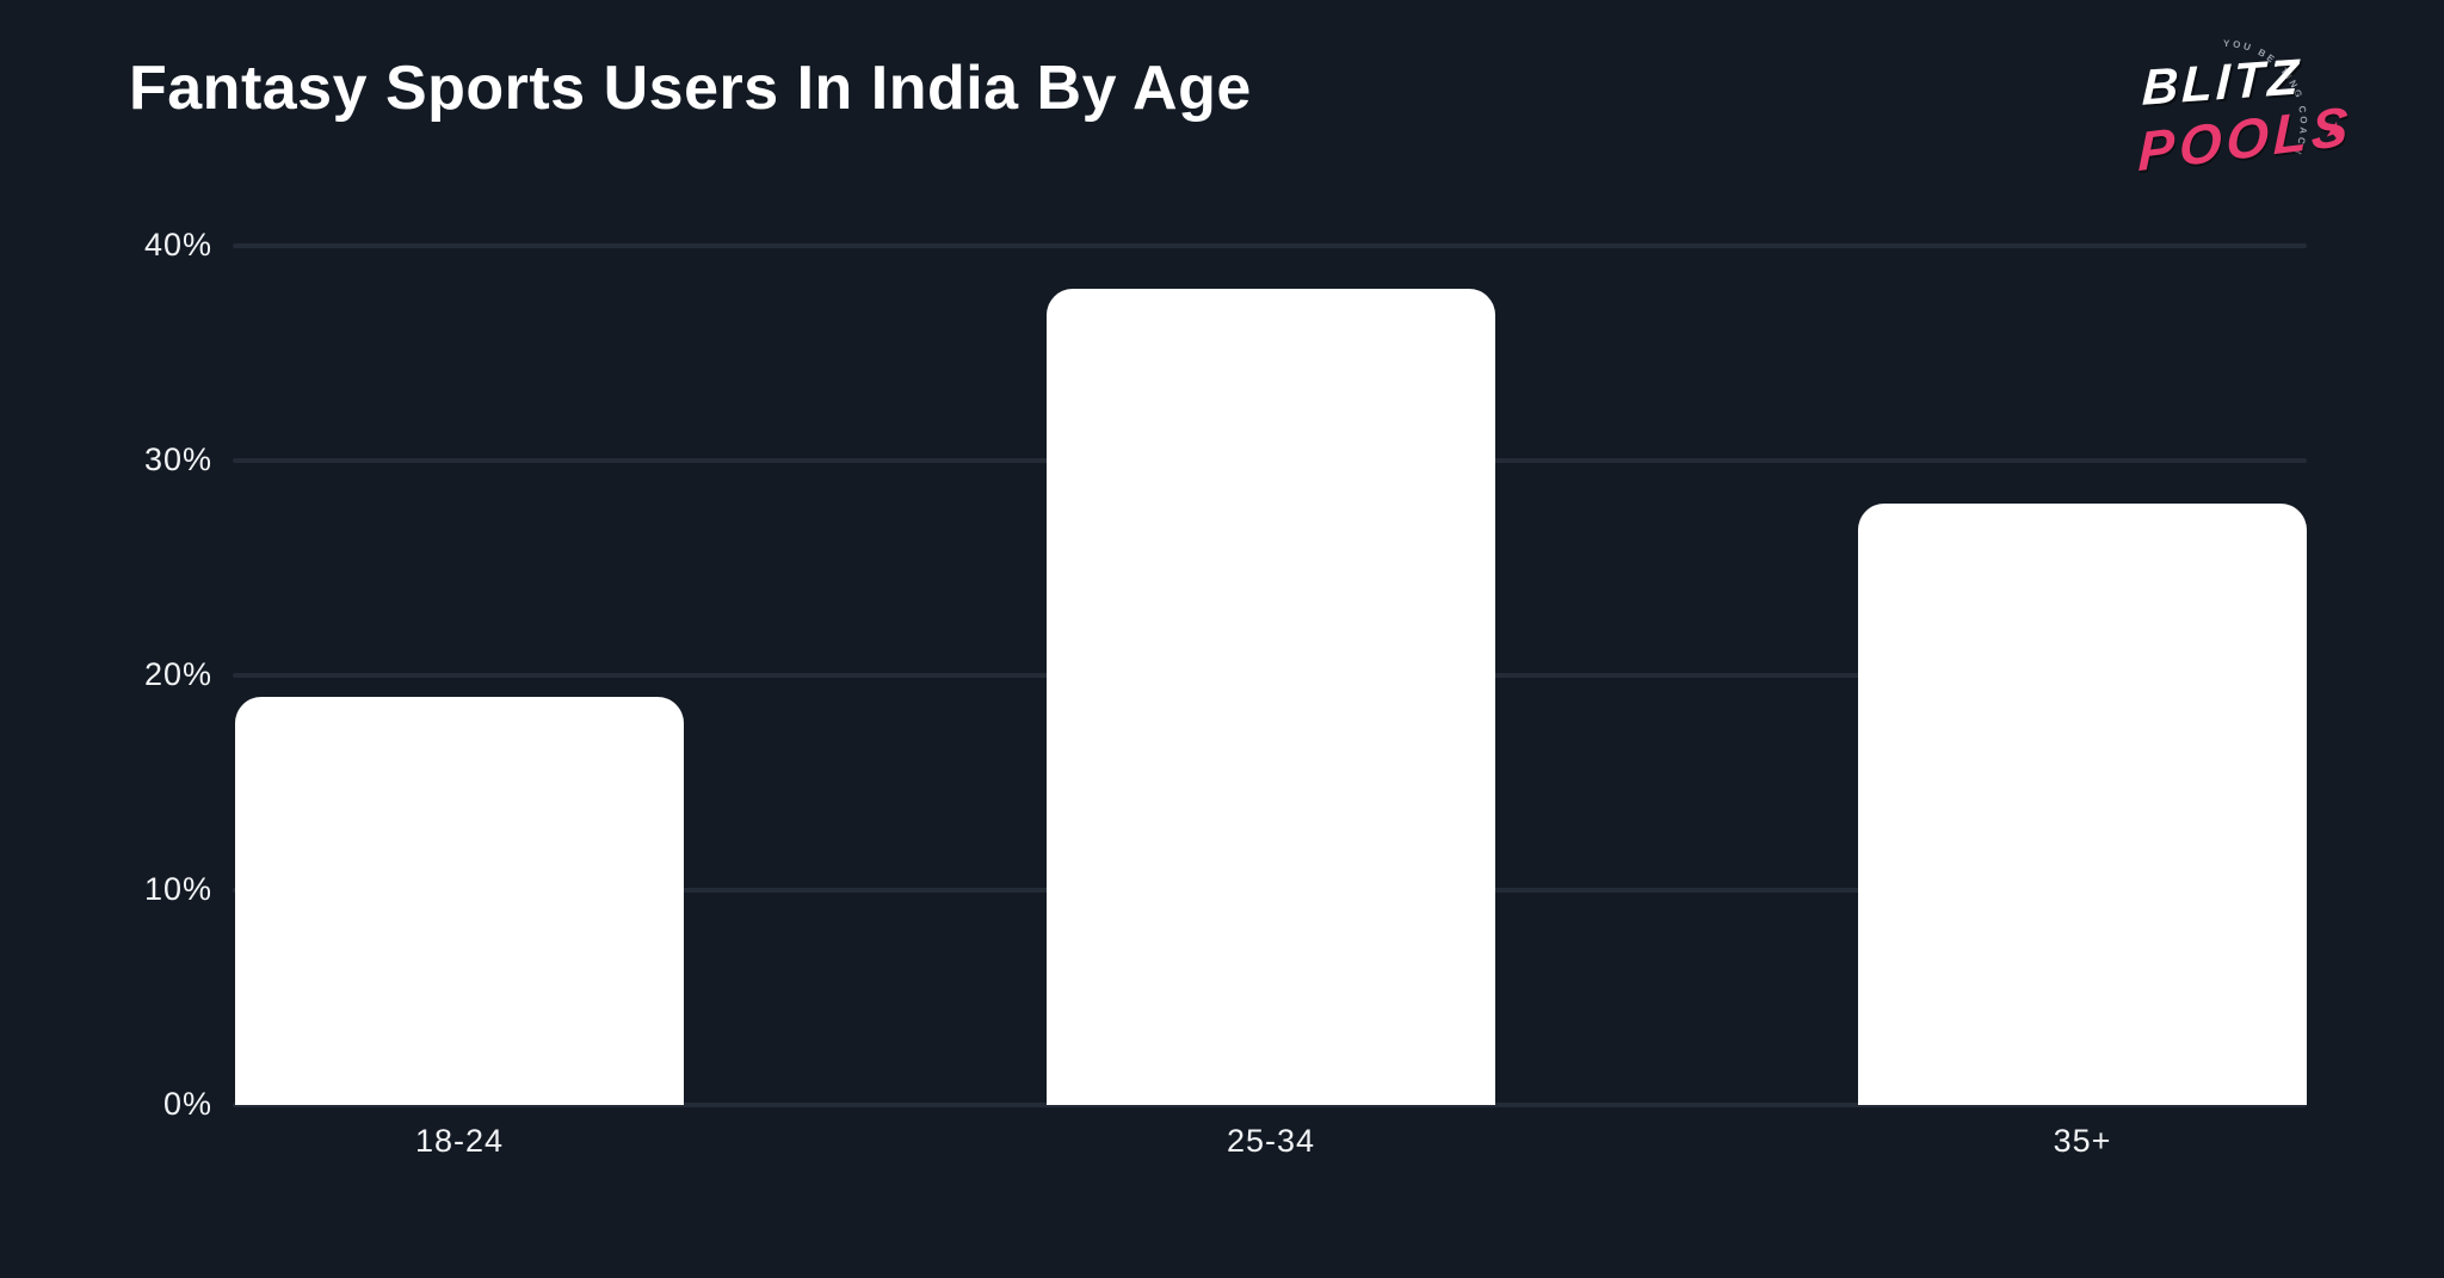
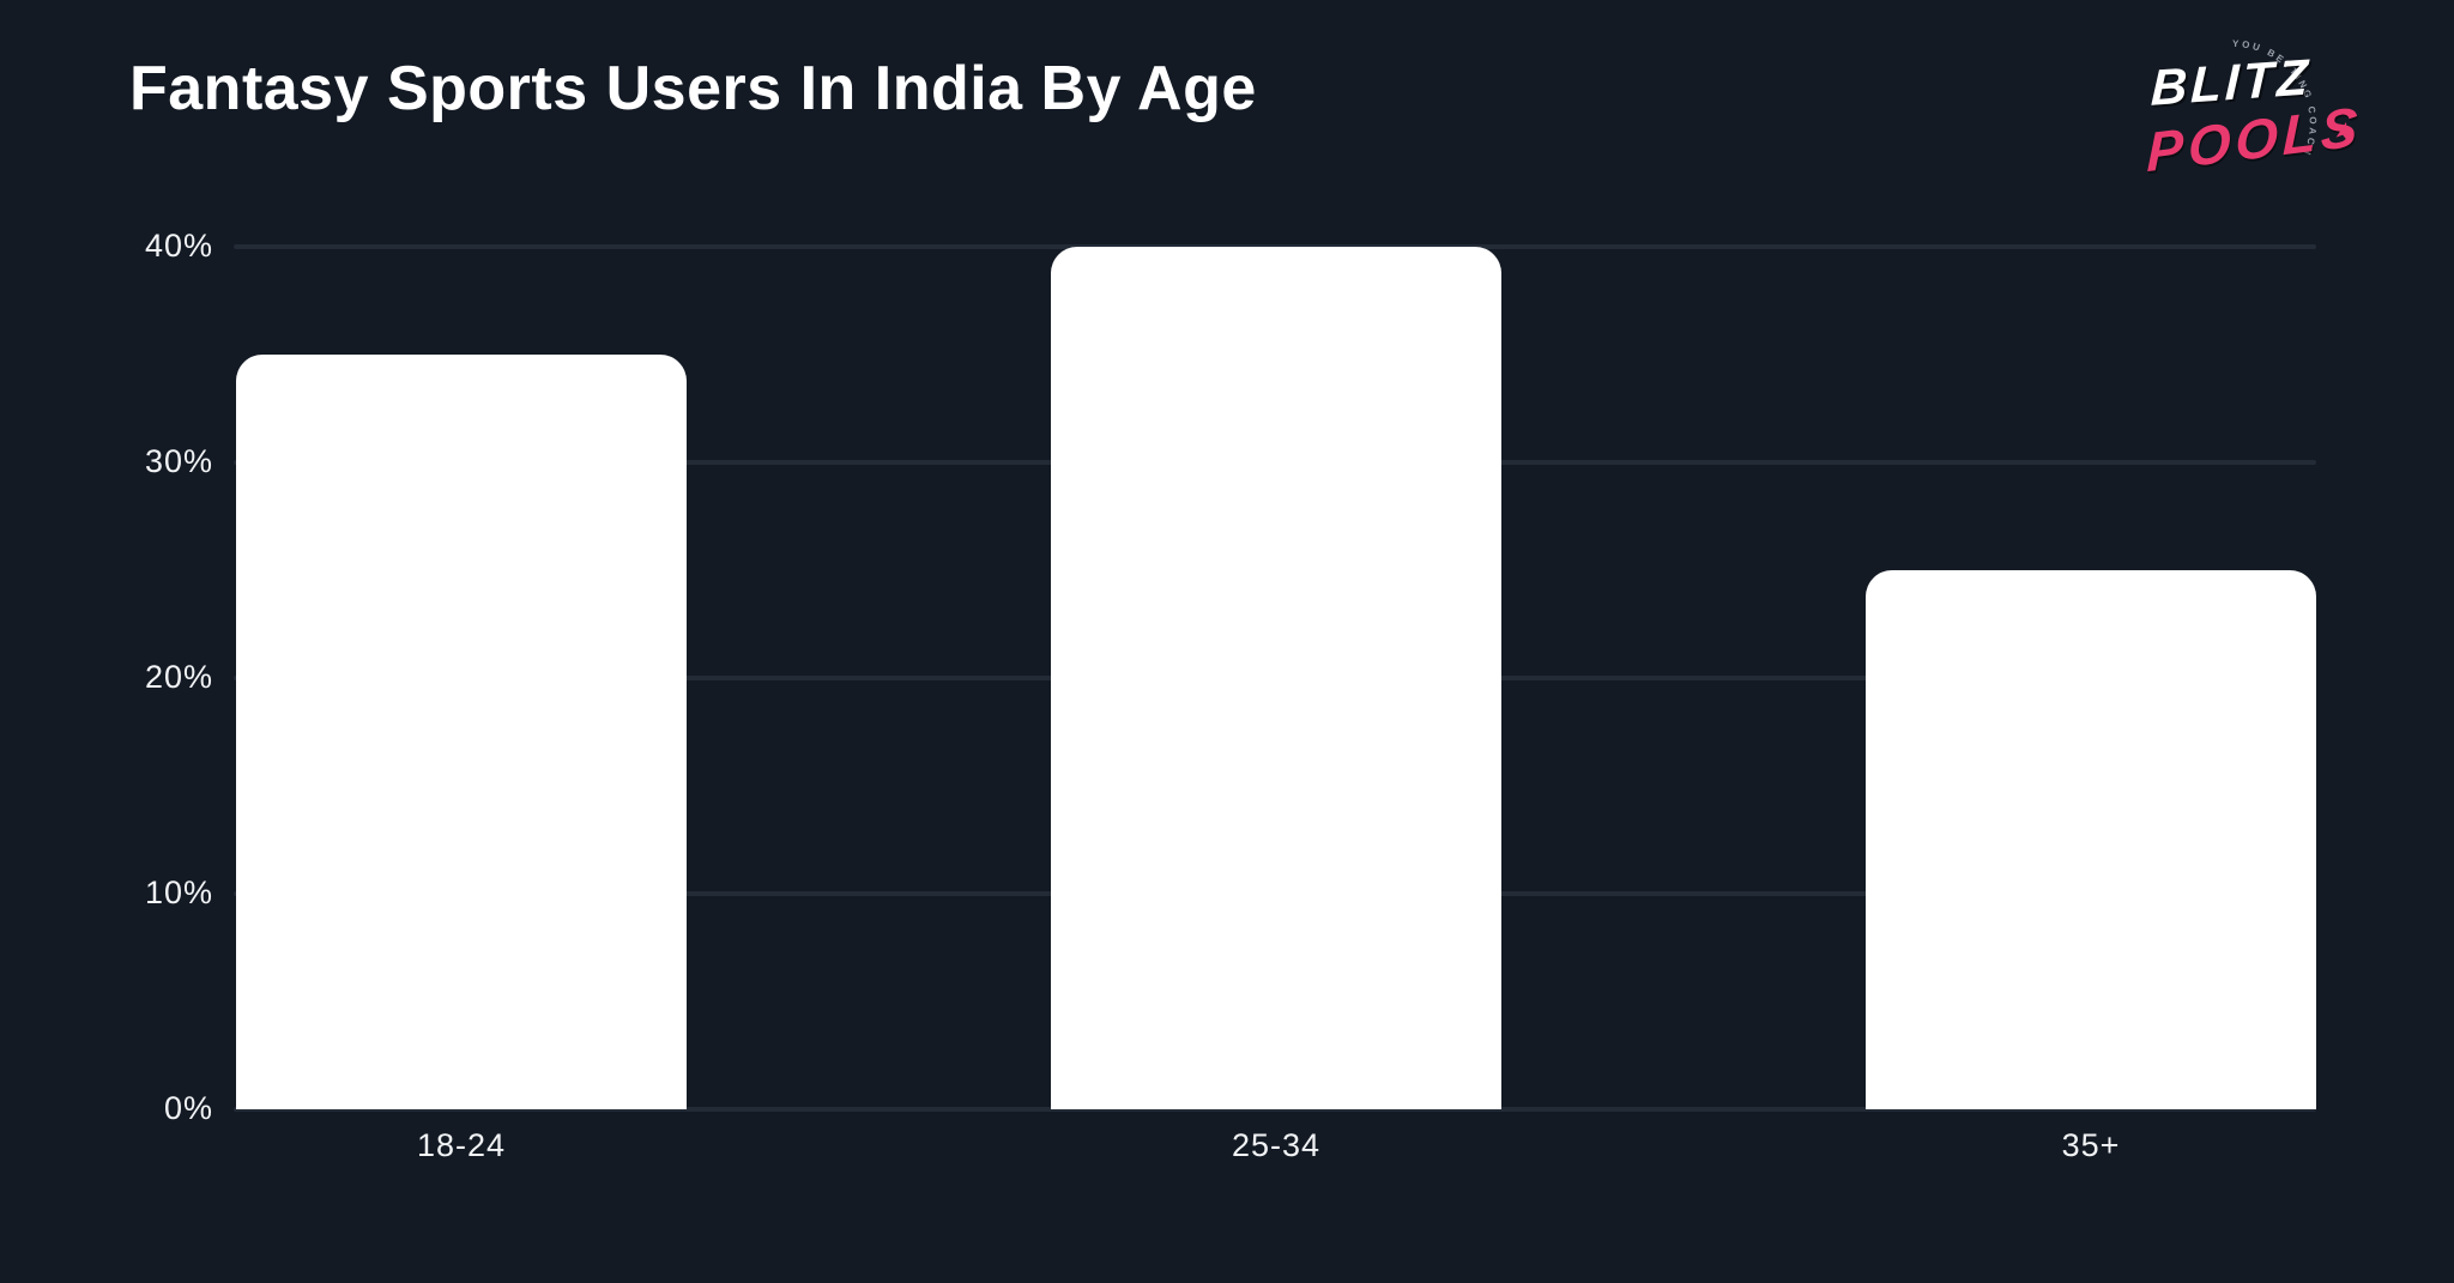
18-24: 19% -> 35%
25-34: 38% -> 40%
35+: 28% -> 25%
